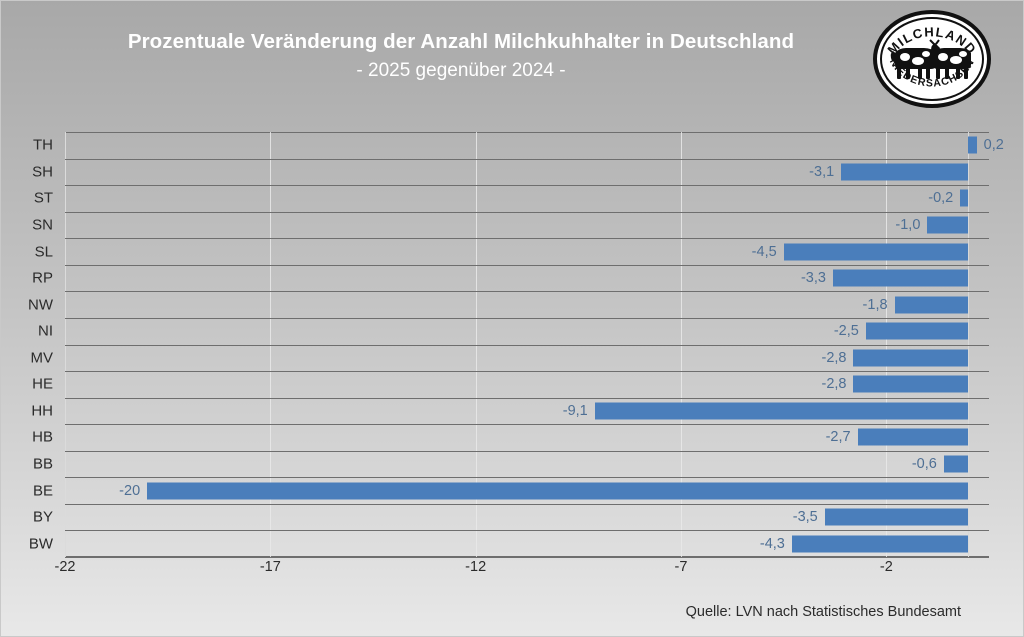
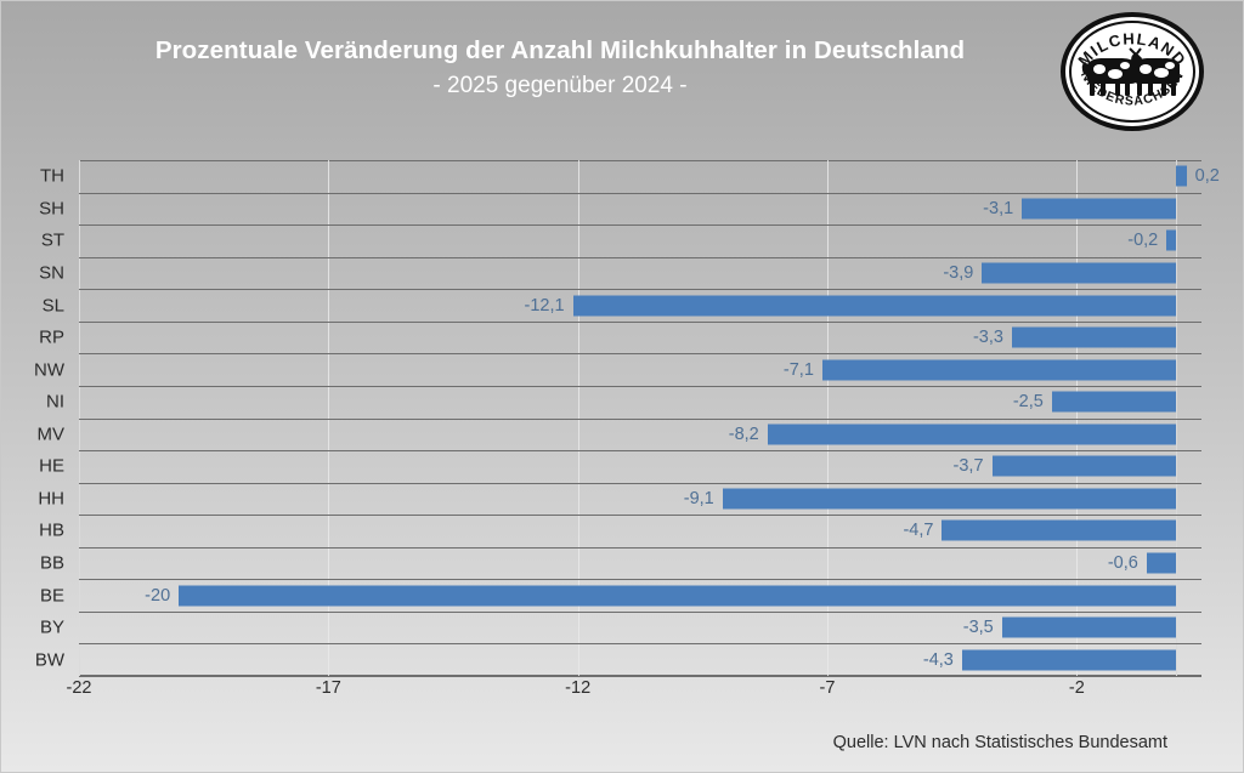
SN: -1,0 -> -3,9
SL: -4,5 -> -12,1
NW: -1,8 -> -7,1
MV: -2,8 -> -8,2
HE: -2,8 -> -3,7
HB: -2,7 -> -4,7
